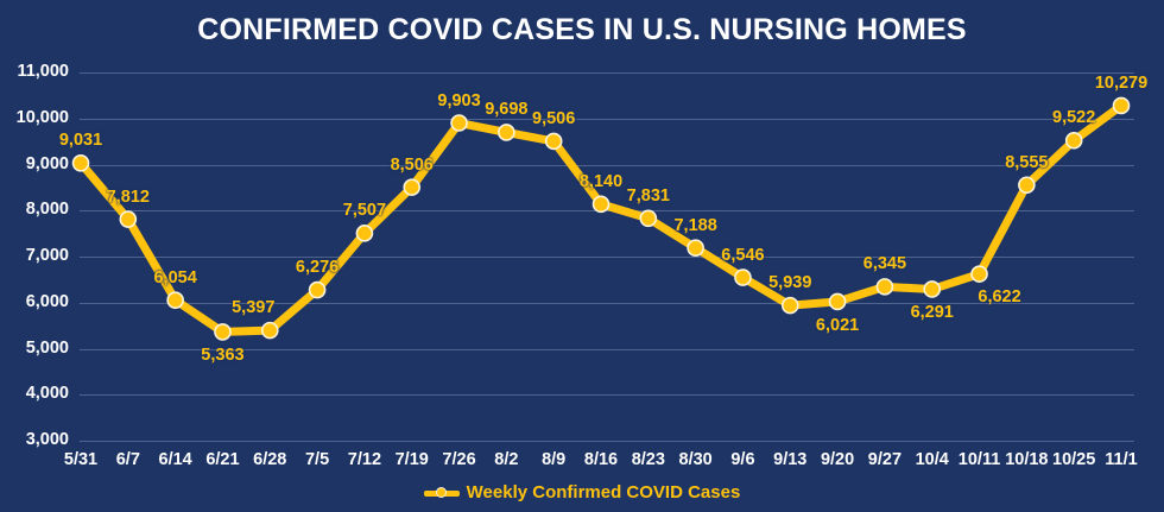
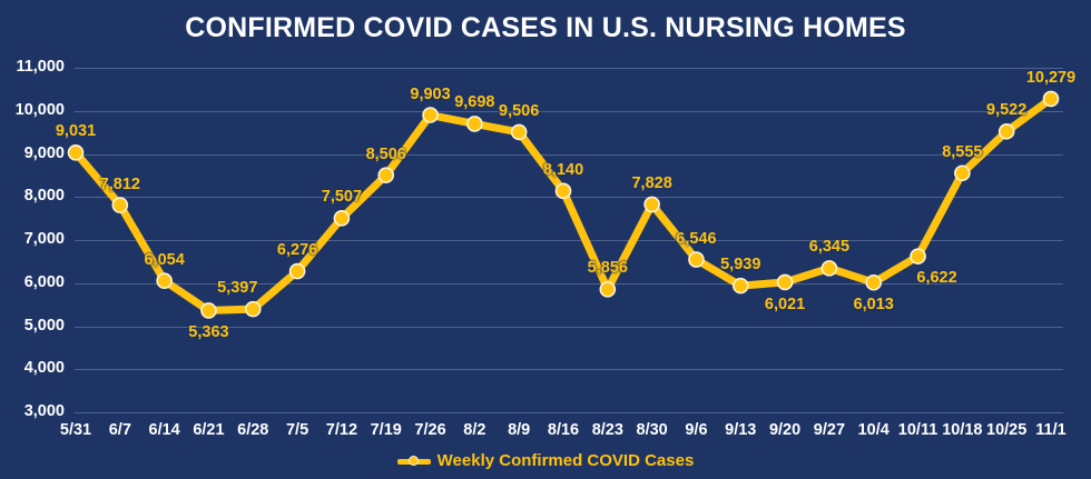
8/23: 7,831 -> 5,856
8/30: 7,188 -> 7,828
10/4: 6,291 -> 6,013
